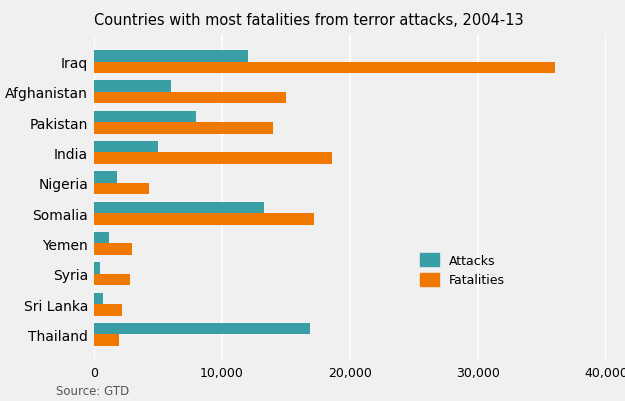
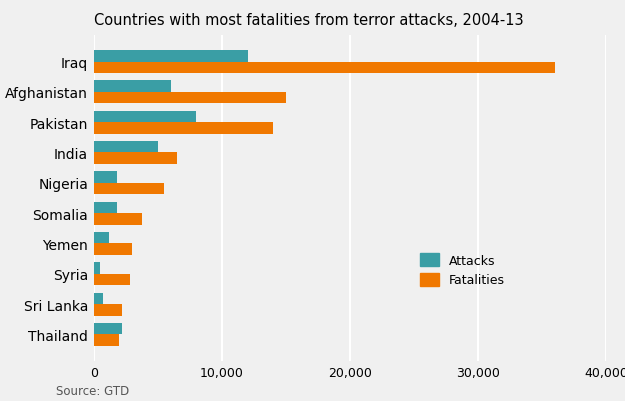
Fatalities/India: 18,600 -> 6,500
Fatalities/Nigeria: 4,300 -> 5,500
Attacks/Somalia: 13,300 -> 1,800
Fatalities/Somalia: 17,200 -> 3,800
Attacks/Thailand: 16,900 -> 2,200
